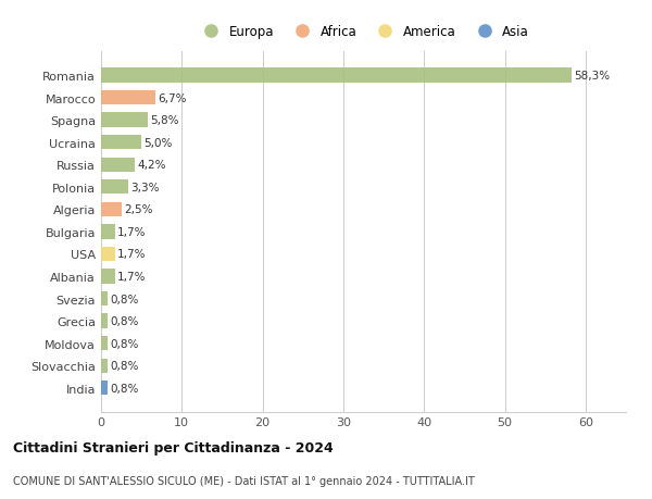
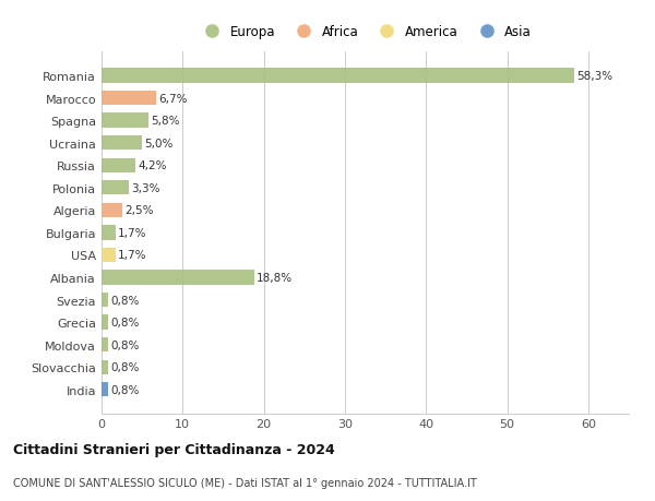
Albania: 1,7% -> 18,8%
